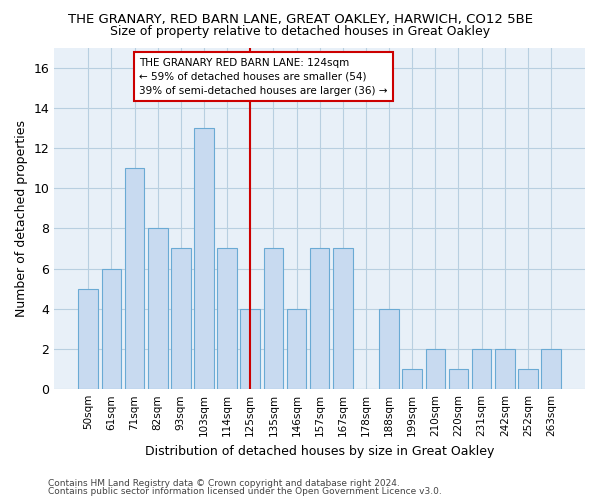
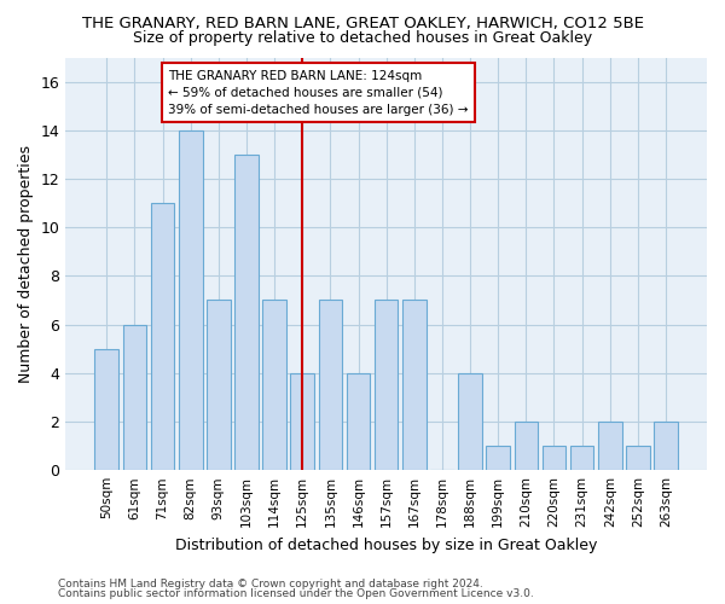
82sqm: 8 -> 14
231sqm: 2 -> 1
